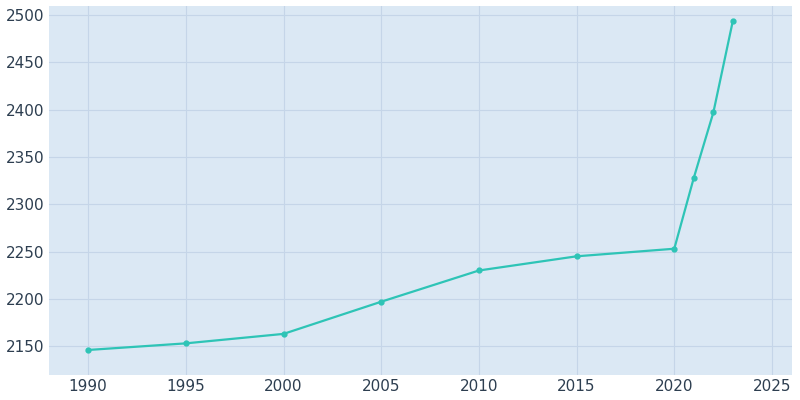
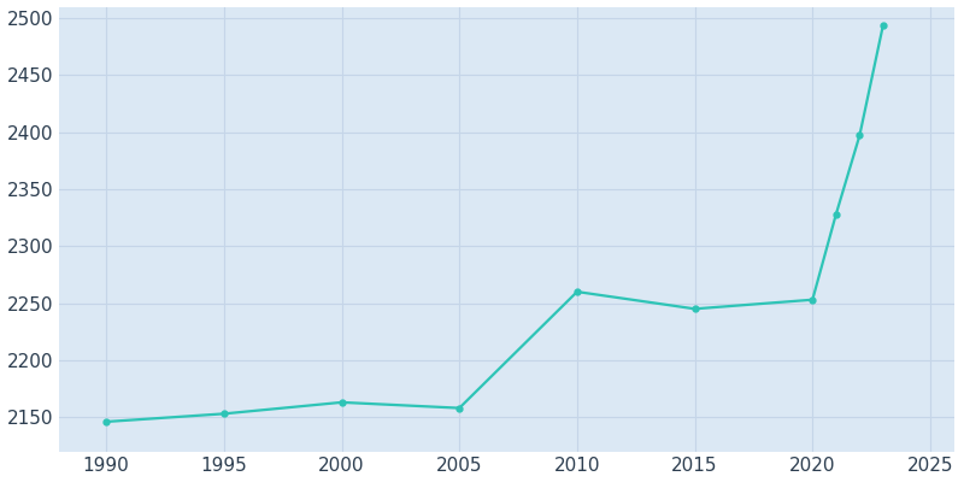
2005: 2197 -> 2158
2010: 2230 -> 2260
